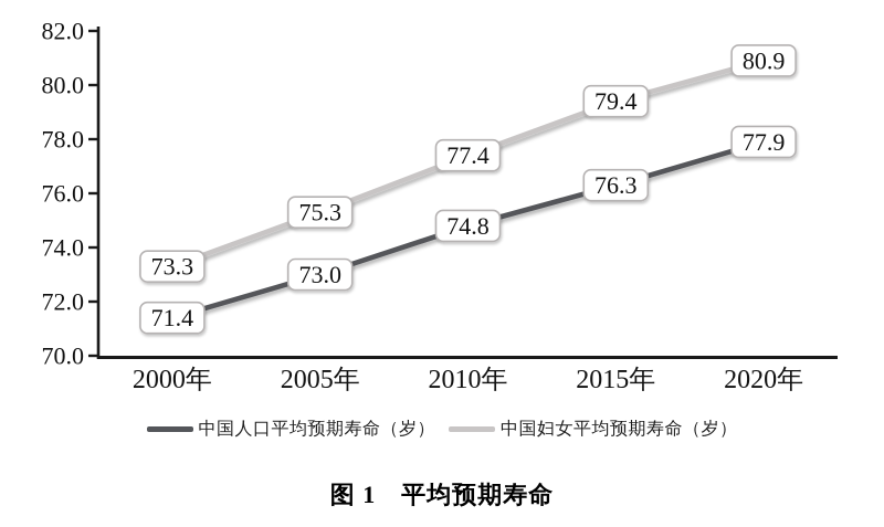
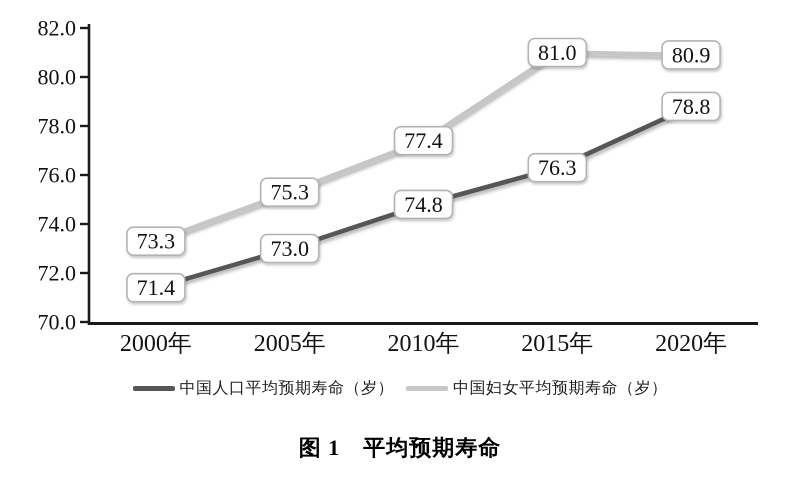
中国妇女平均预期寿命（岁）/2015年: 79.4 -> 81.0
中国人口平均预期寿命（岁）/2020年: 77.9 -> 78.8
